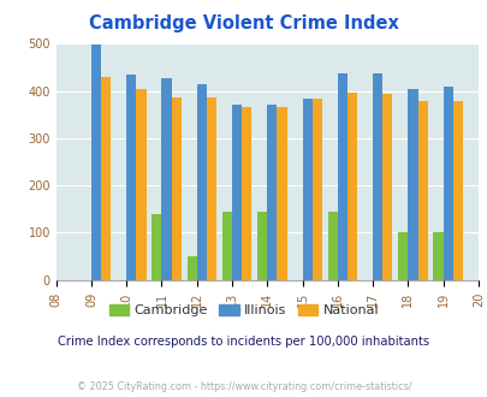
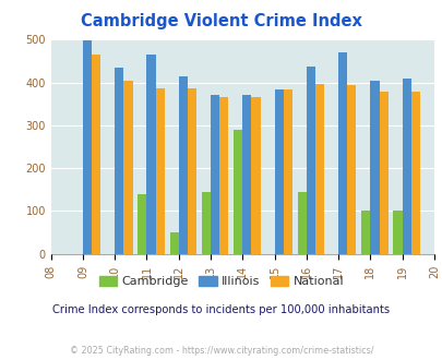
National/09: 430 -> 465
Illinois/11: 428 -> 465
Cambridge/14: 145 -> 290
Illinois/17: 438 -> 470
